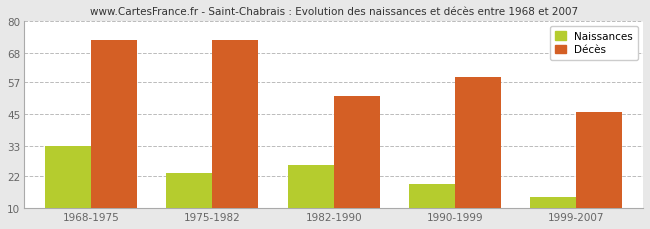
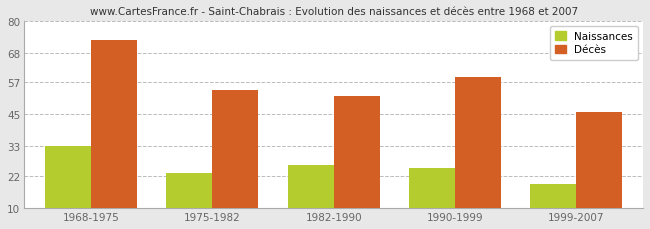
Décès/1975-1982: 73 -> 54
Naissances/1990-1999: 19 -> 25
Naissances/1999-2007: 14 -> 19
